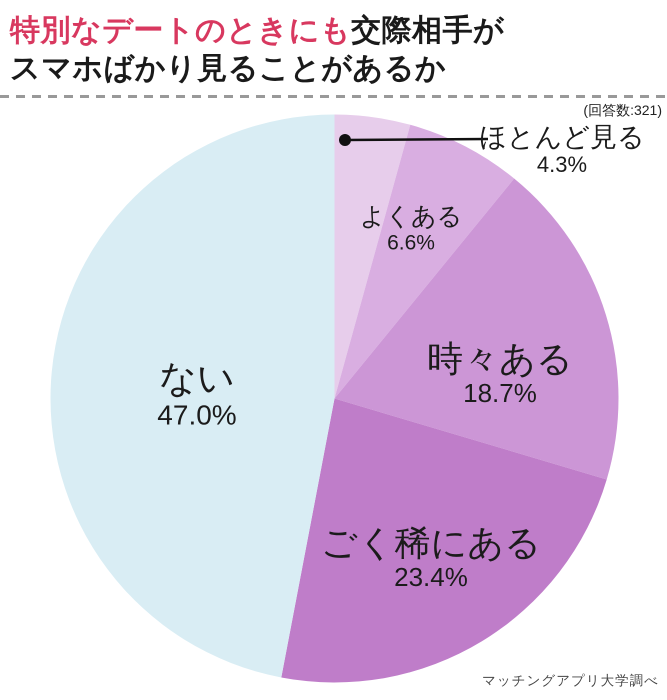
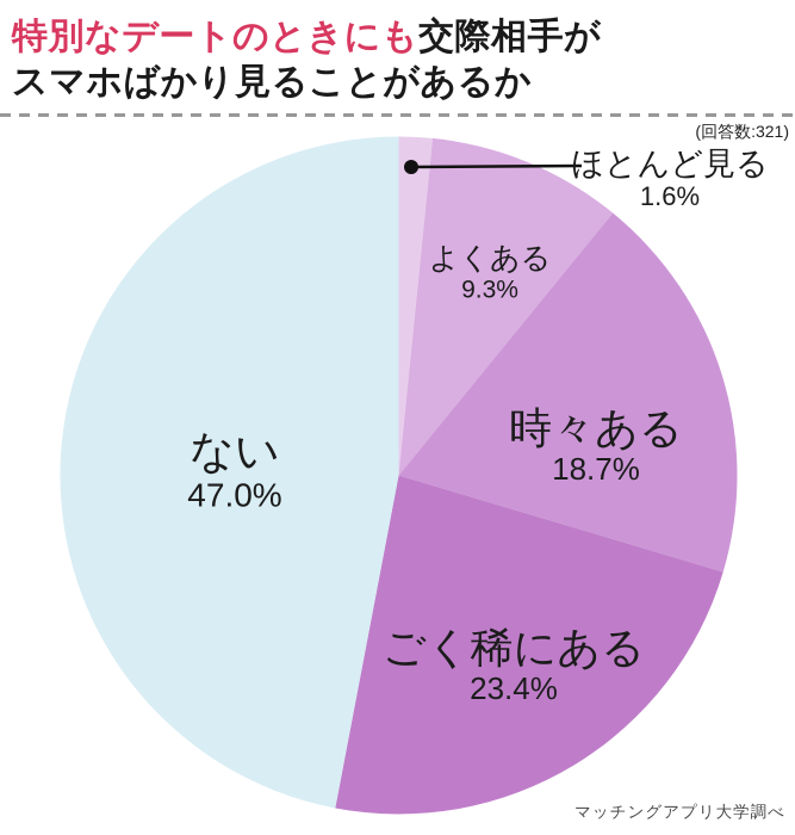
ほとんど見る: 4.3% -> 1.6%
よくある: 6.6% -> 9.3%
